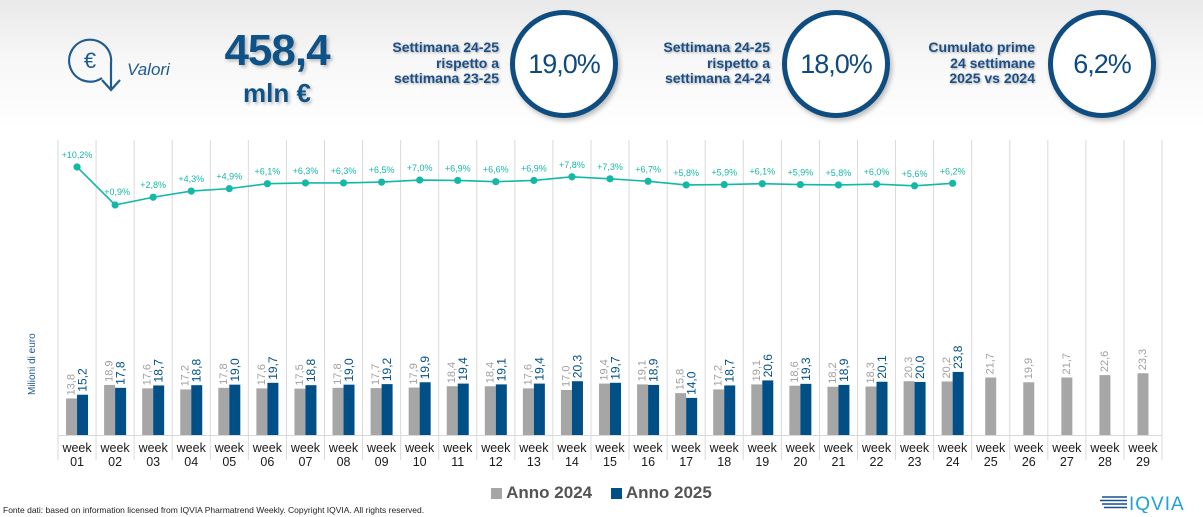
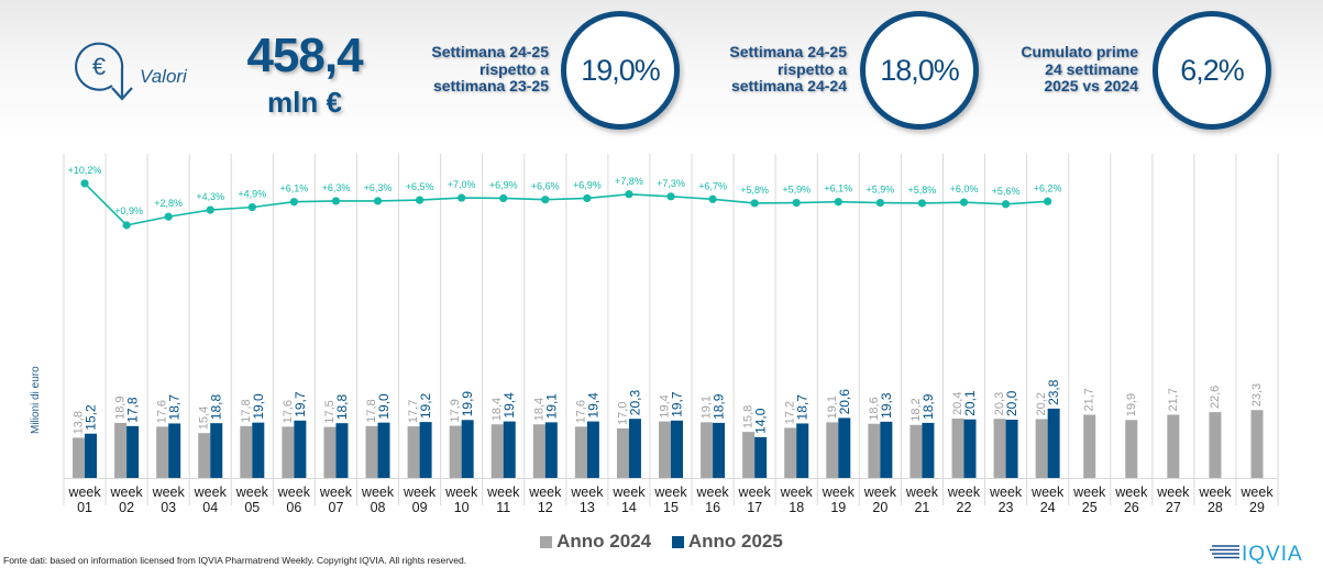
Anno 2024/week 04: 17,2 -> 15,4
Anno 2024/week 22: 18,3 -> 20,4
